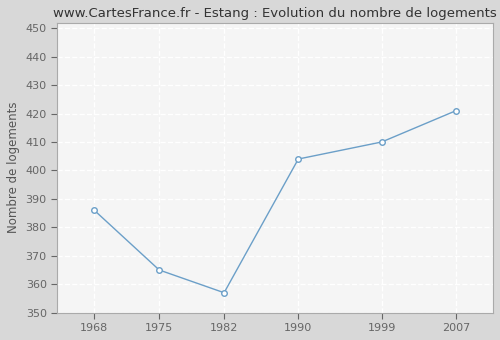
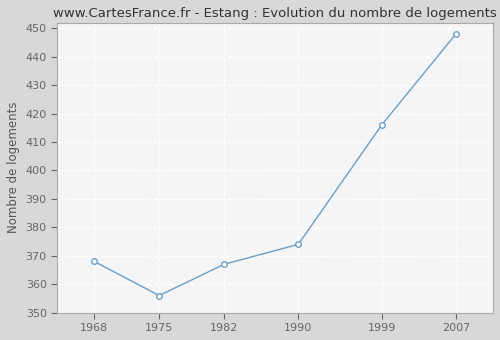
1968: 386 -> 368
1975: 365 -> 356
1982: 357 -> 367
1990: 404 -> 374
1999: 410 -> 416
2007: 421 -> 448
